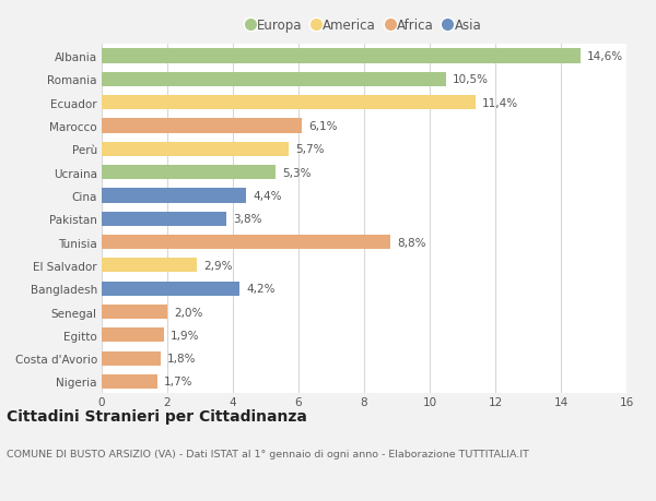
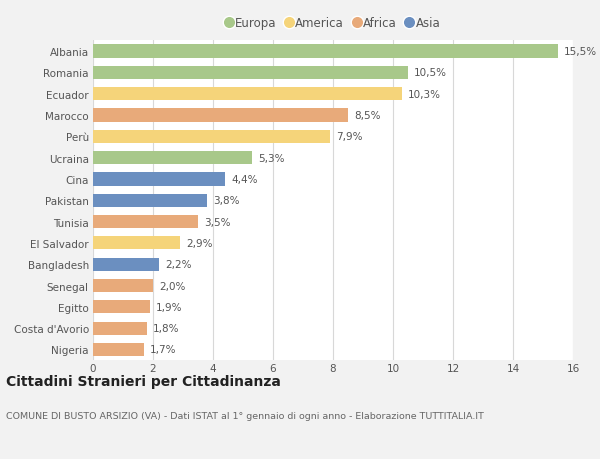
Albania: 14,6% -> 15,5%
Ecuador: 11,4% -> 10,3%
Marocco: 6,1% -> 8,5%
Perù: 5,7% -> 7,9%
Tunisia: 8,8% -> 3,5%
Bangladesh: 4,2% -> 2,2%
